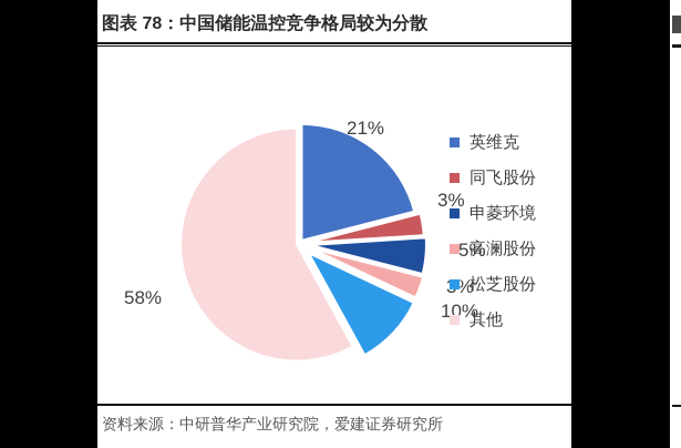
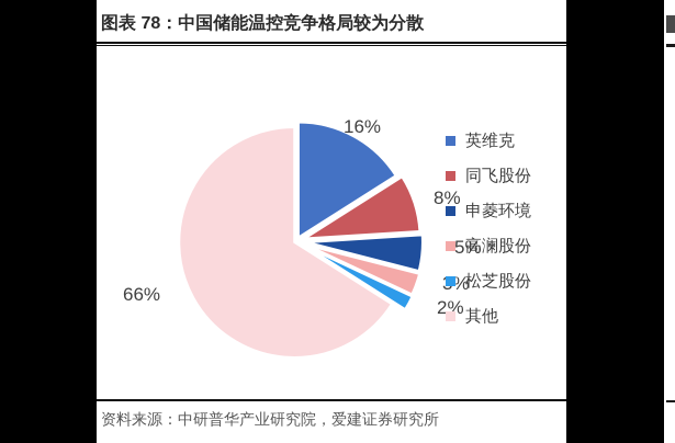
英维克: 21% -> 16%
同飞股份: 3% -> 8%
松芝股份: 10% -> 2%
其他: 58% -> 66%
